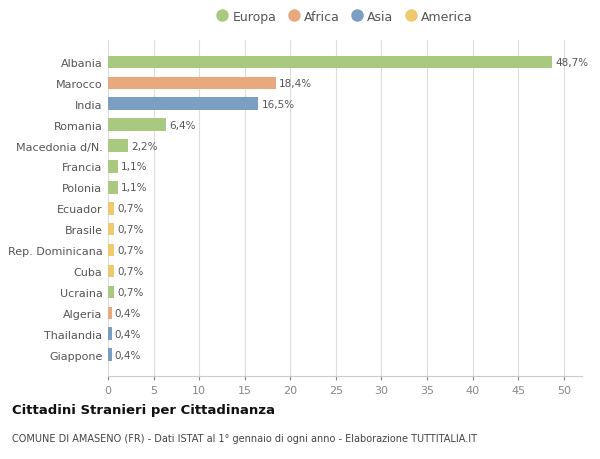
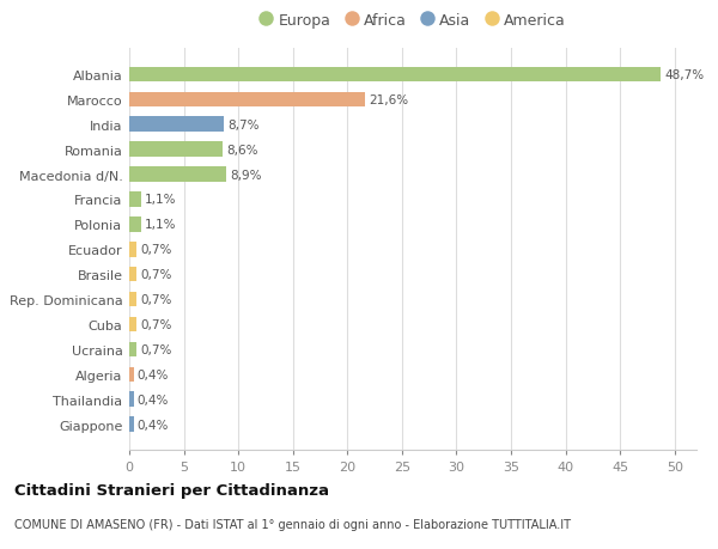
Marocco: 18,4% -> 21,6%
India: 16,5% -> 8,7%
Romania: 6,4% -> 8,6%
Macedonia d/N.: 2,2% -> 8,9%
